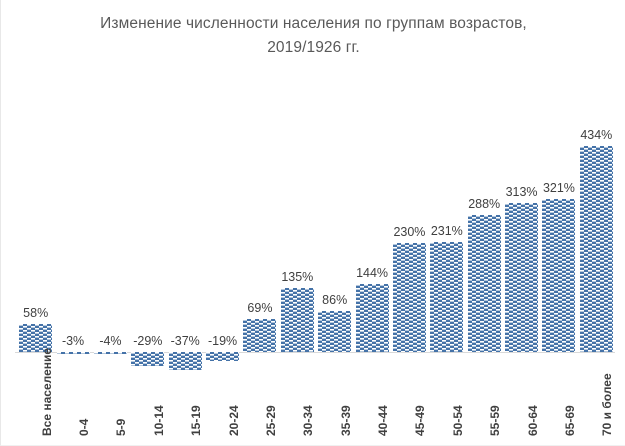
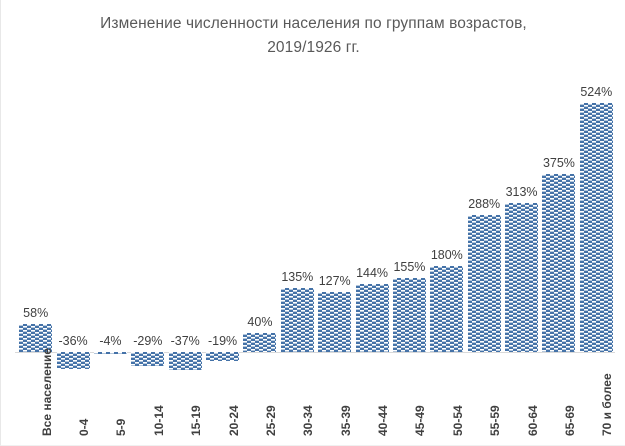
0-4: -3% -> -36%
25-29: 69% -> 40%
35-39: 86% -> 127%
45-49: 230% -> 155%
50-54: 231% -> 180%
65-69: 321% -> 375%
70 и более: 434% -> 524%
